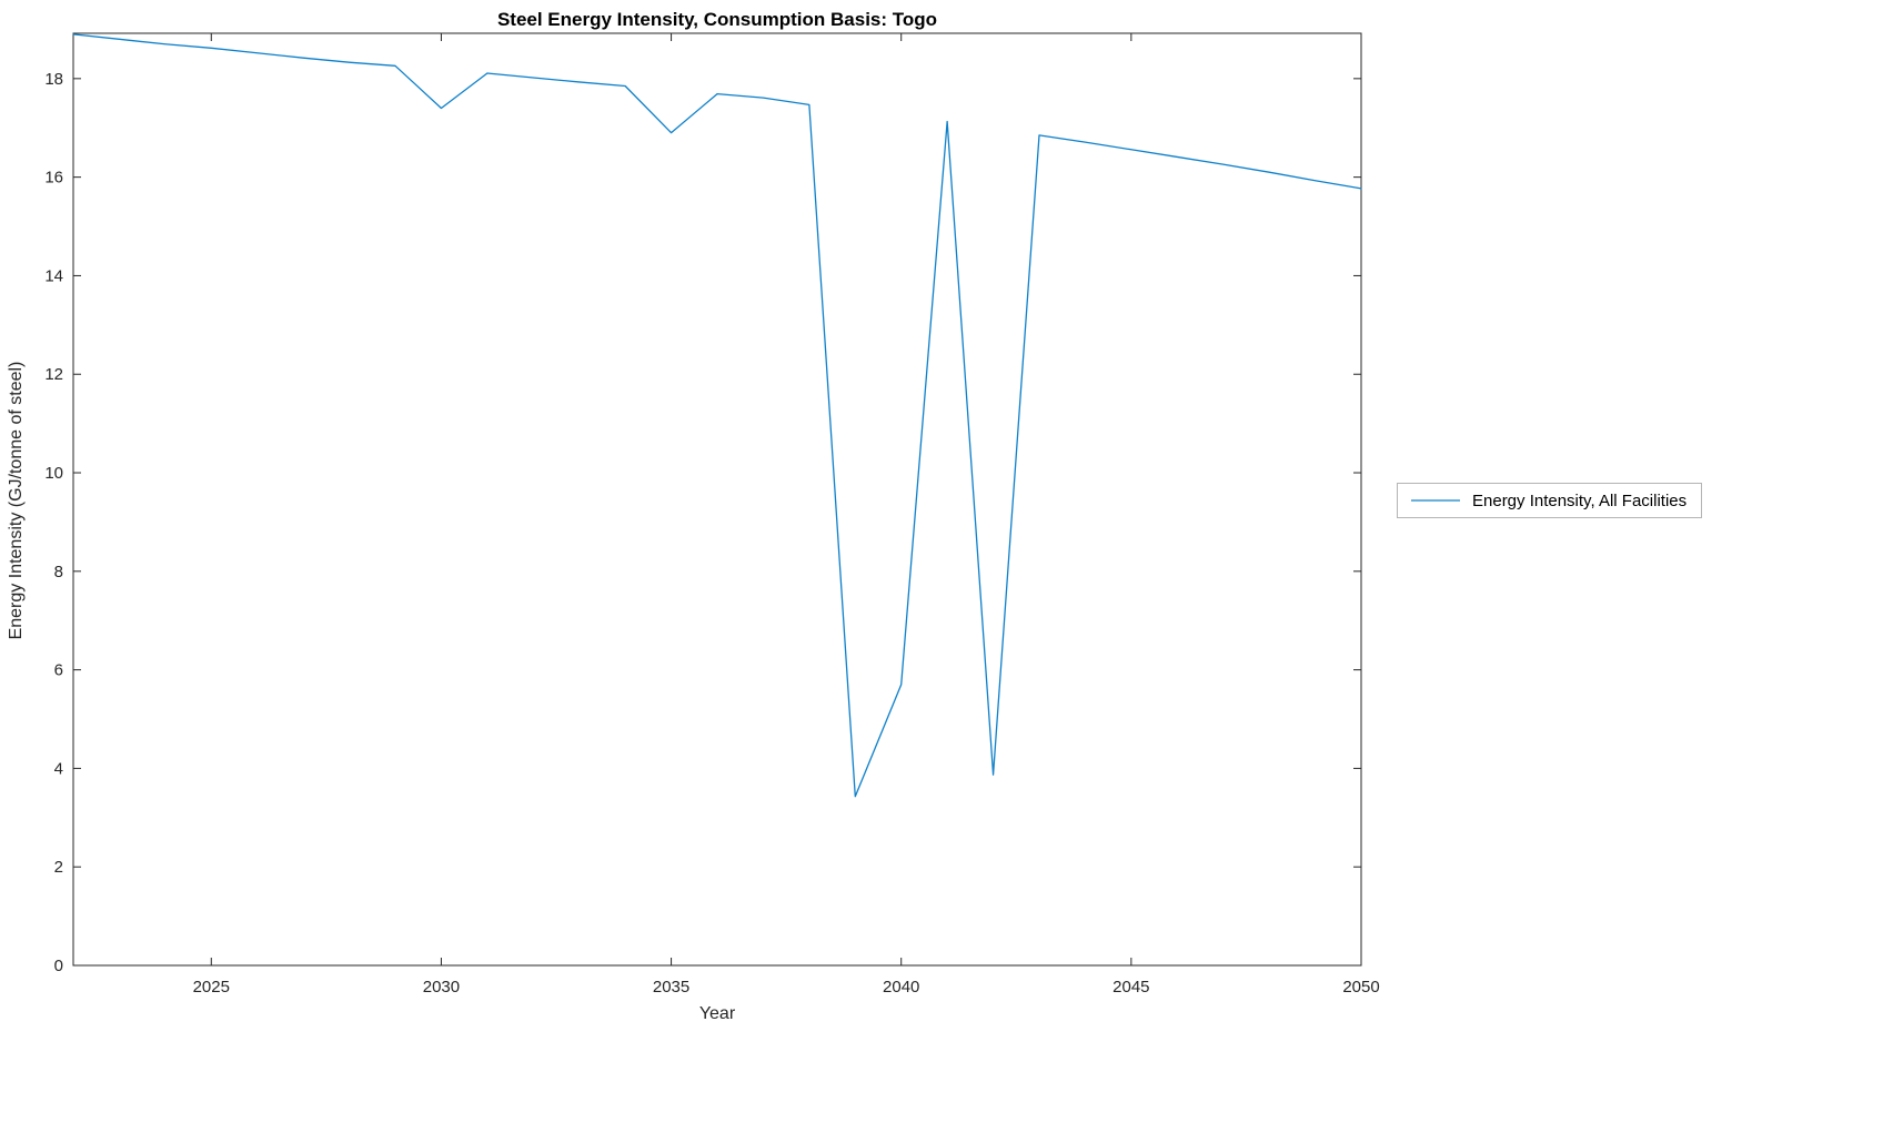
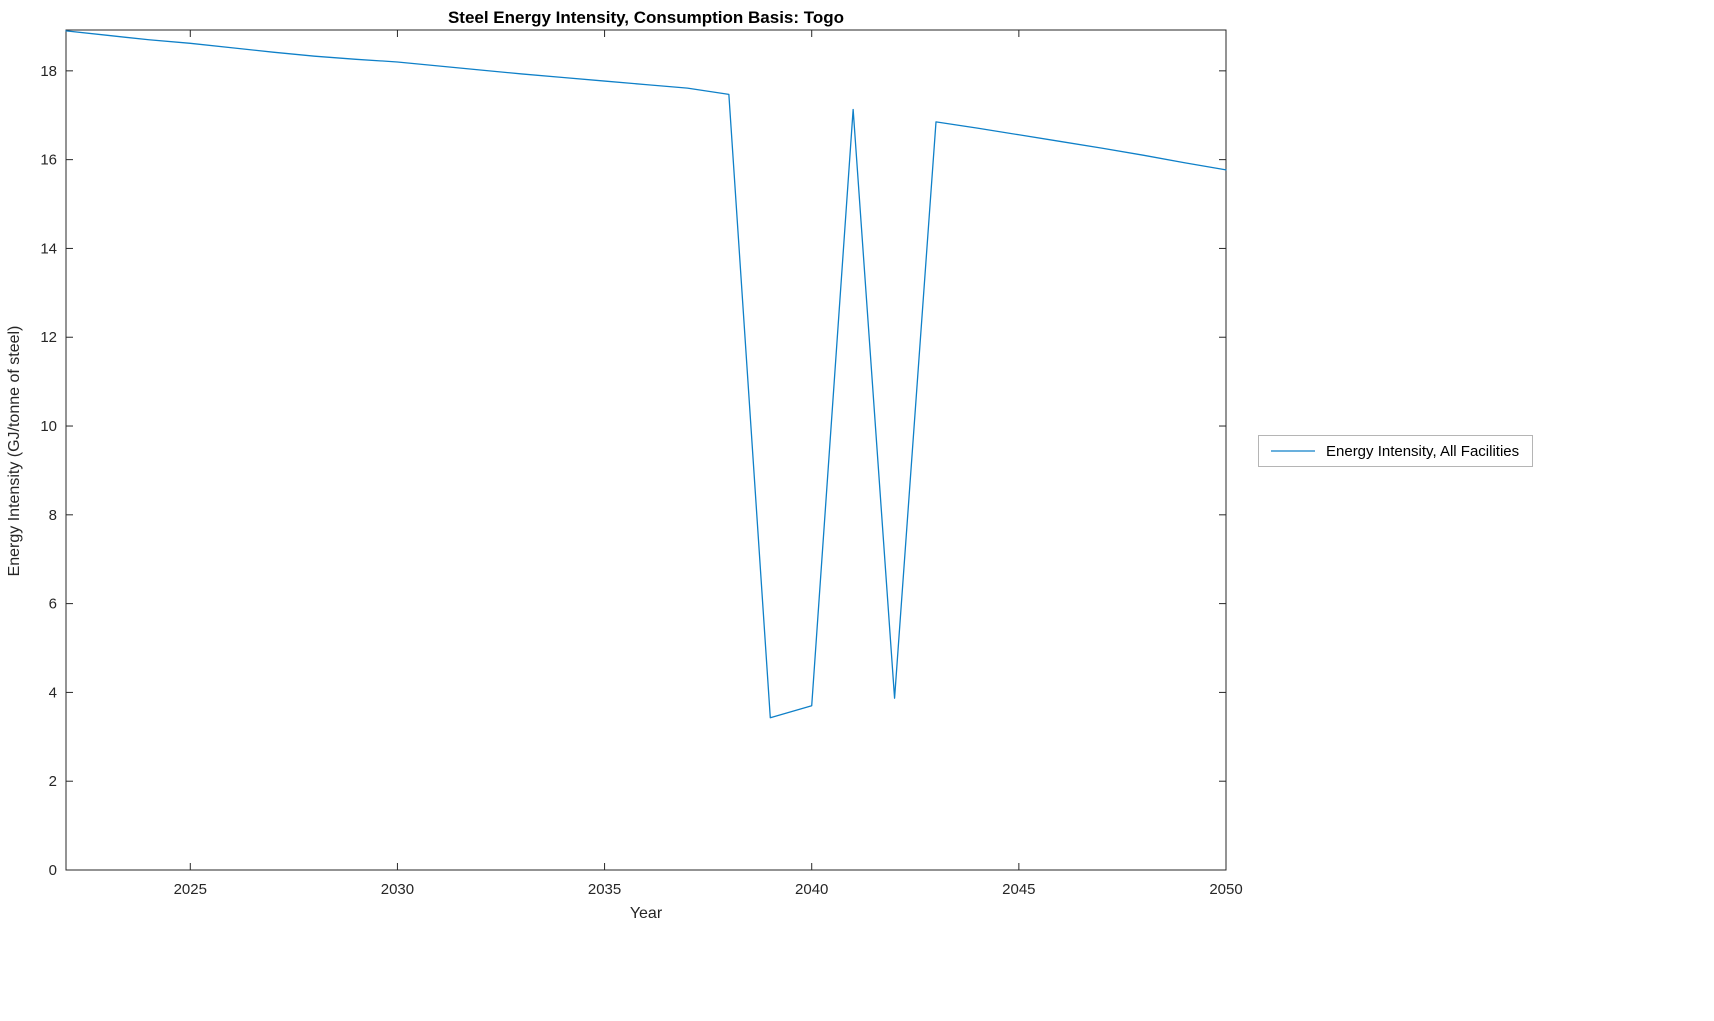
2030: 17.4 -> 18.2
2035: 16.9 -> 17.8
2040: 5.7 -> 3.7
